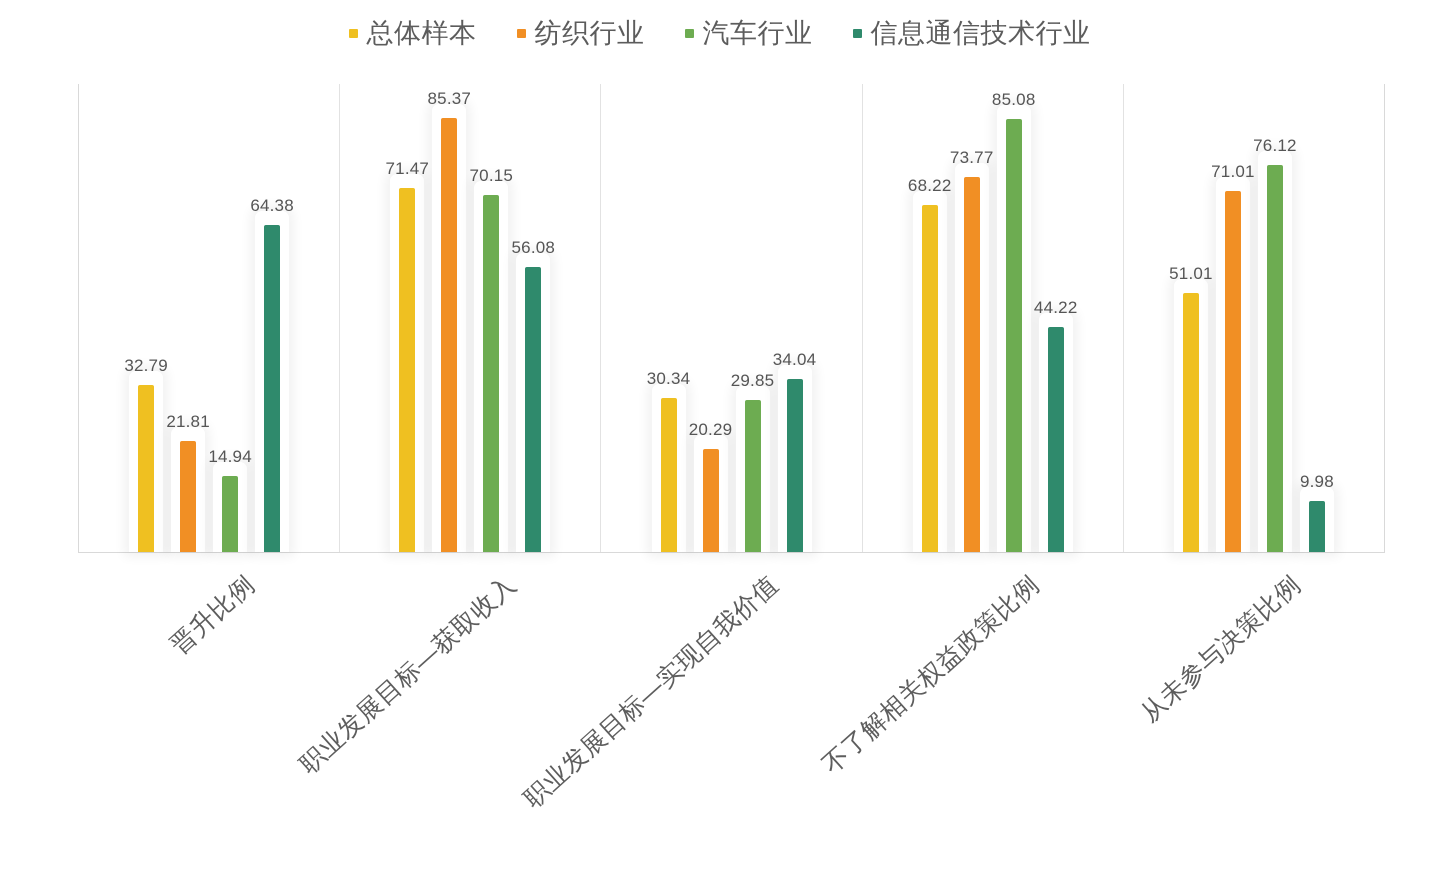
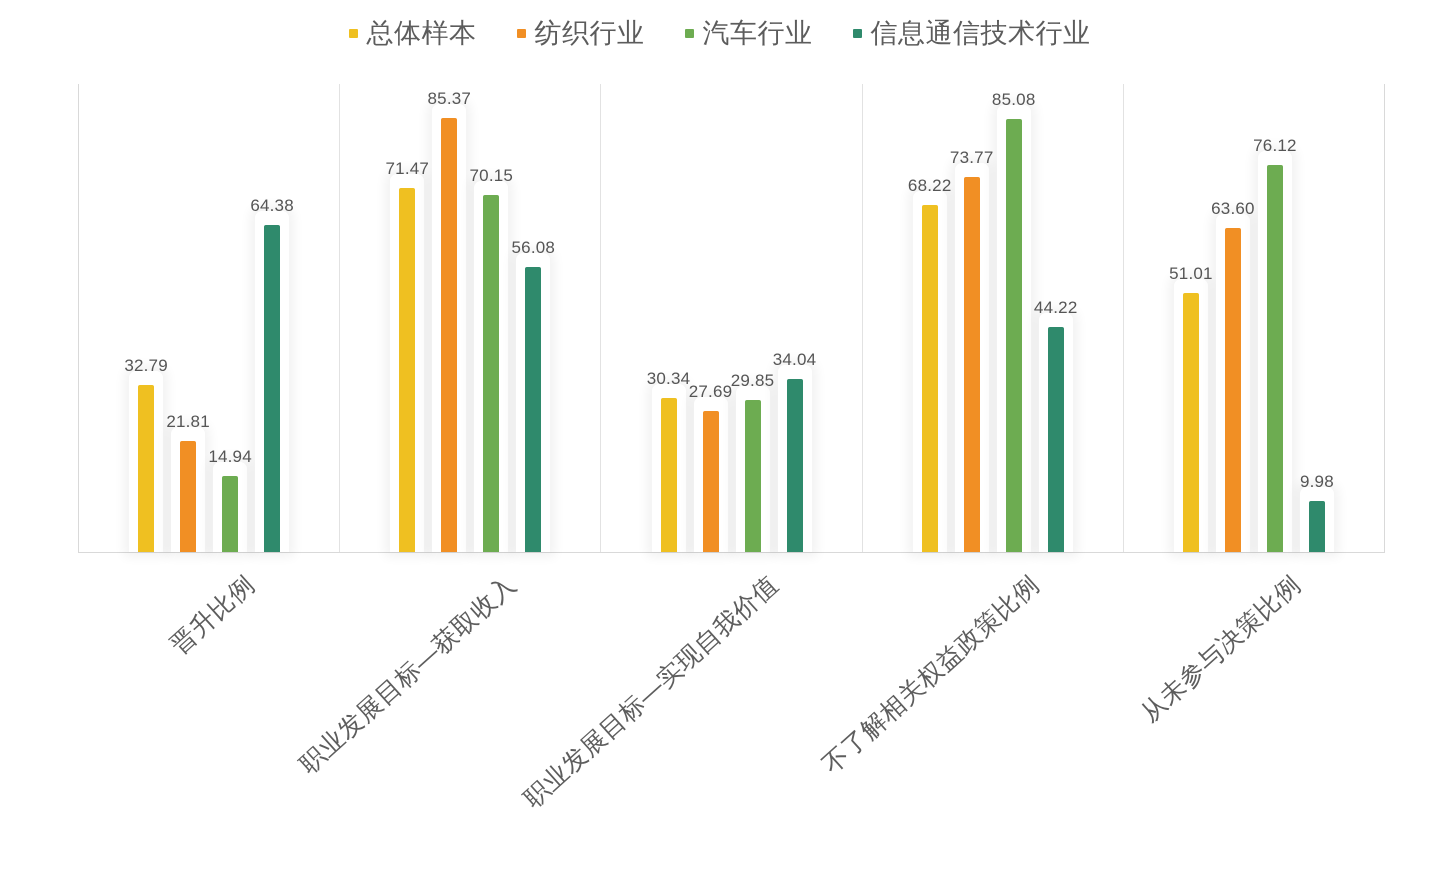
纺织行业/职业发展目标—实现自我价值: 20.29 -> 27.69
纺织行业/从未参与决策比例: 71.01 -> 63.60
